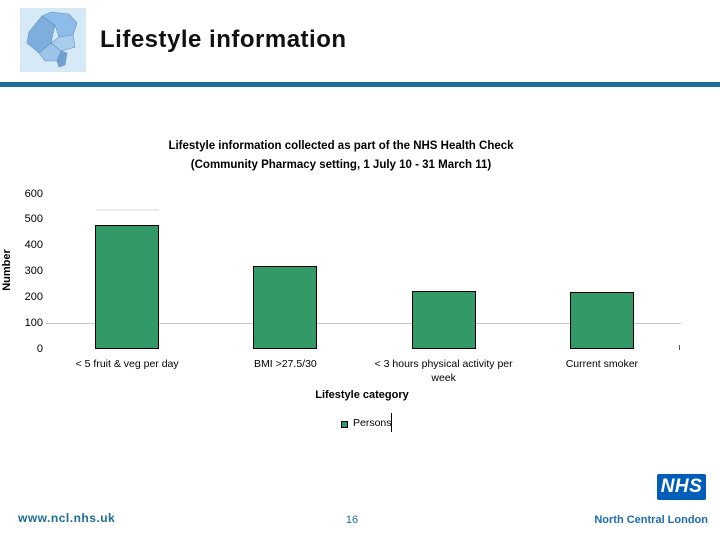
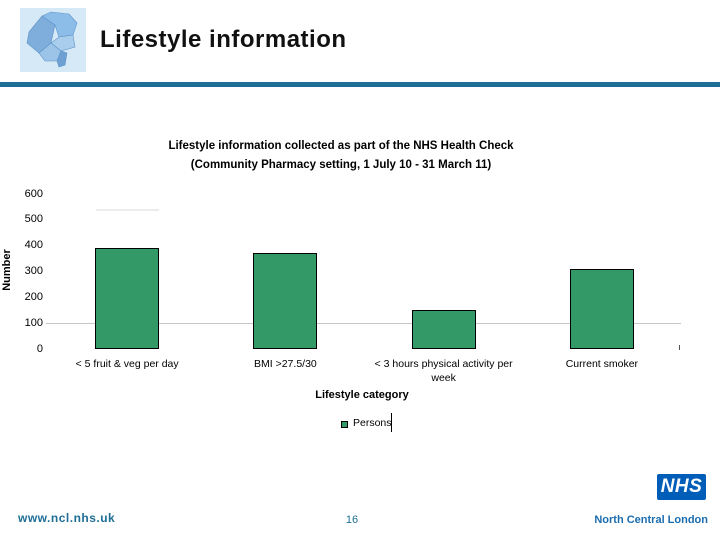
< 5 fruit & veg per day: 480 -> 390
BMI >27.5/30: 320 -> 370
< 3 hours physical activity per week: 220 -> 150
Current smoker: 220 -> 310
